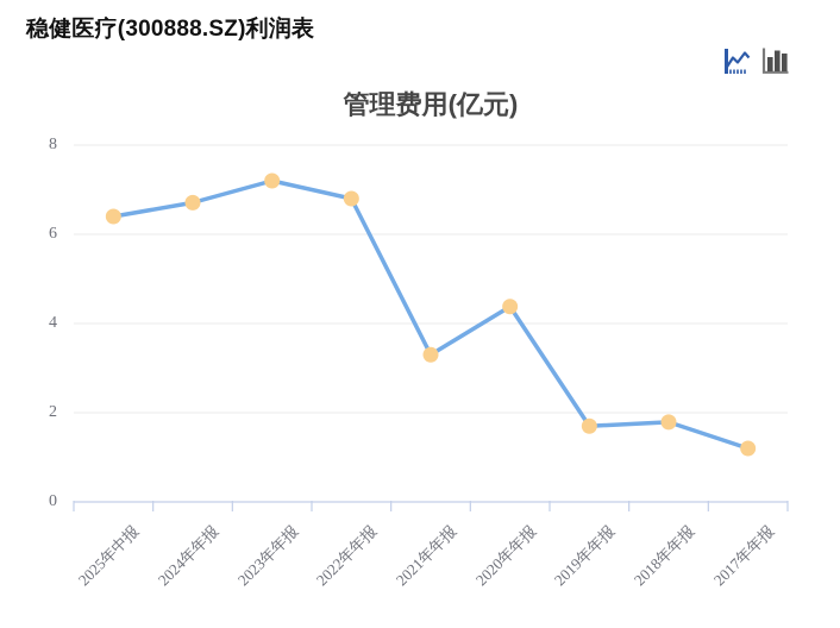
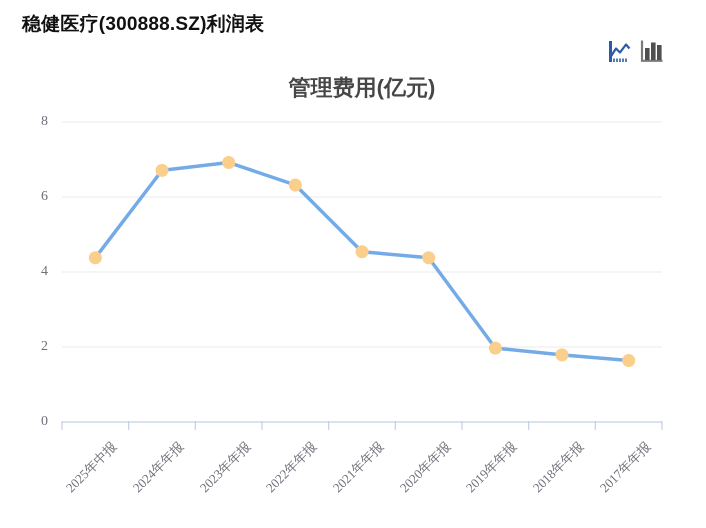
2025年中报: 6.4 -> 4.4
2023年年报: 7.2 -> 6.9
2022年年报: 6.8 -> 6.3
2021年年报: 3.3 -> 4.5
2019年年报: 1.7 -> 2.0
2017年年报: 1.2 -> 1.6
